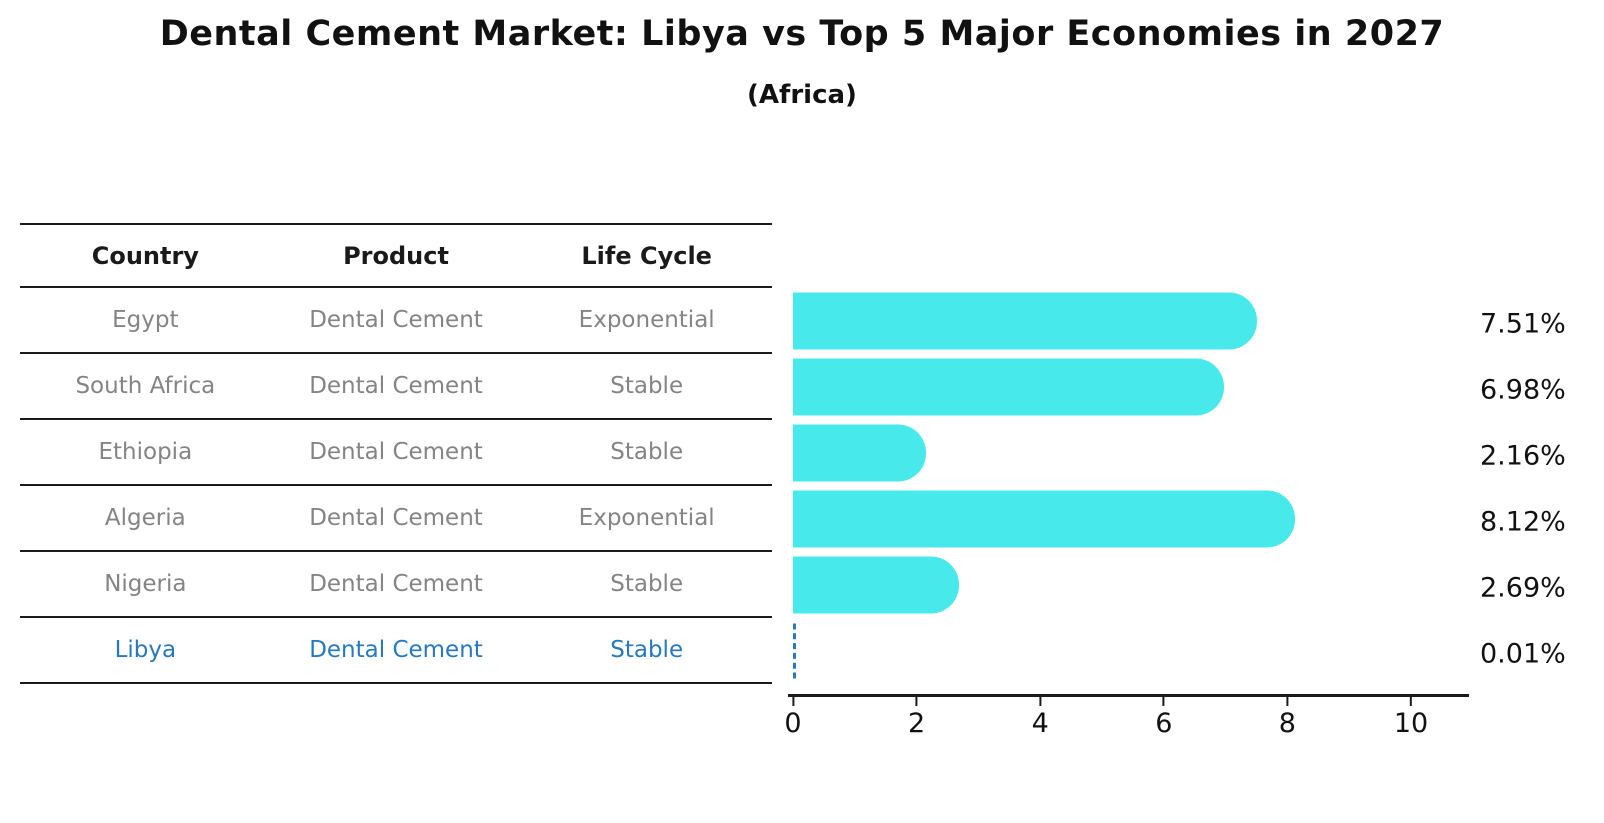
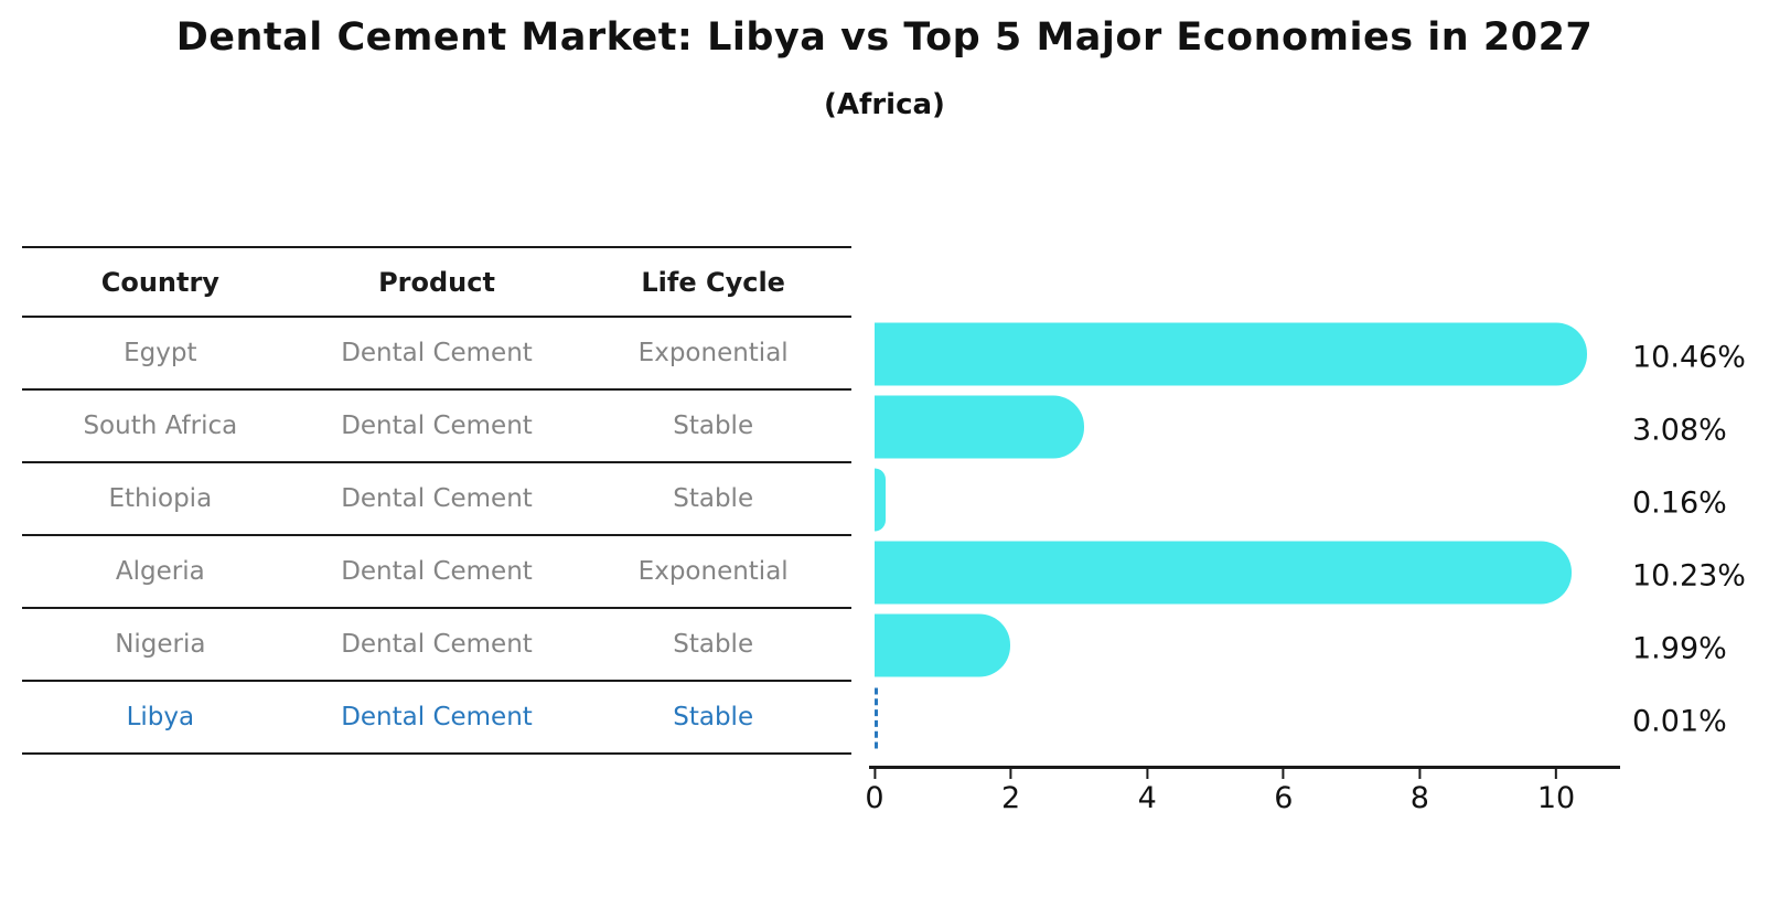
Egypt: 7.51% -> 10.46%
South Africa: 6.98% -> 3.08%
Ethiopia: 2.16% -> 0.16%
Algeria: 8.12% -> 10.23%
Nigeria: 2.69% -> 1.99%
